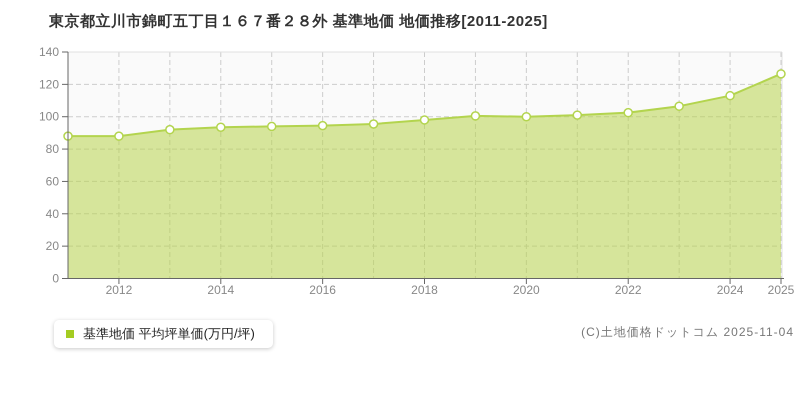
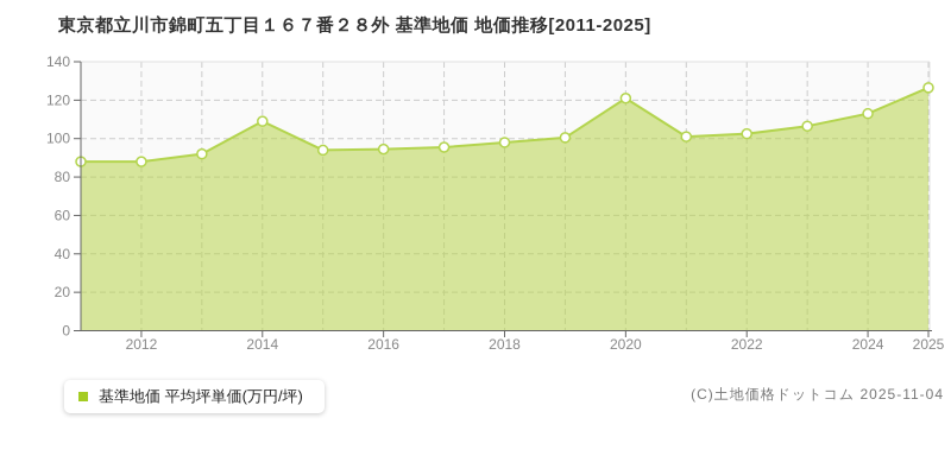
2014: 94 -> 109
2020: 100 -> 121
